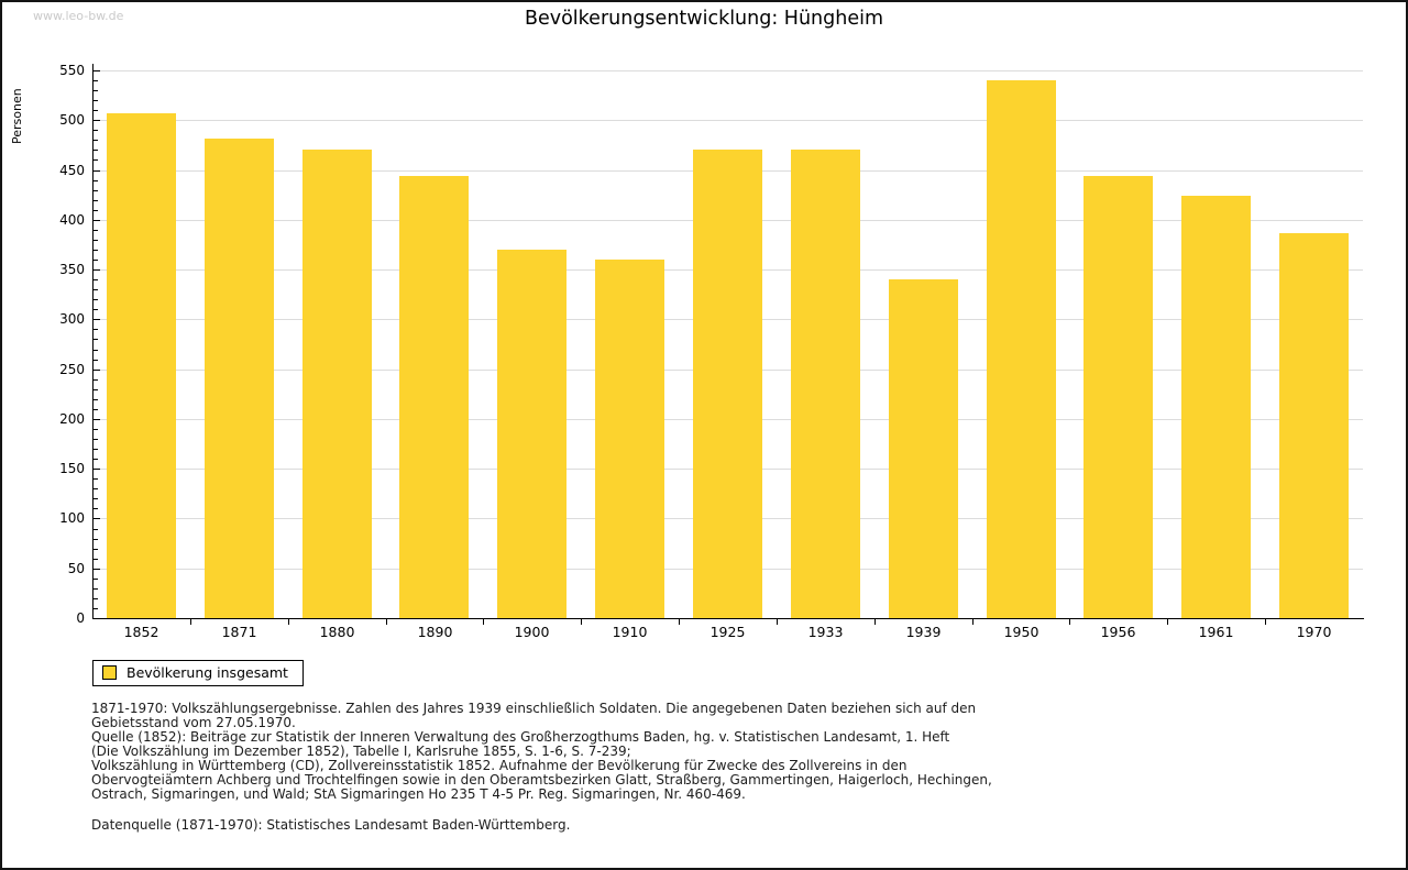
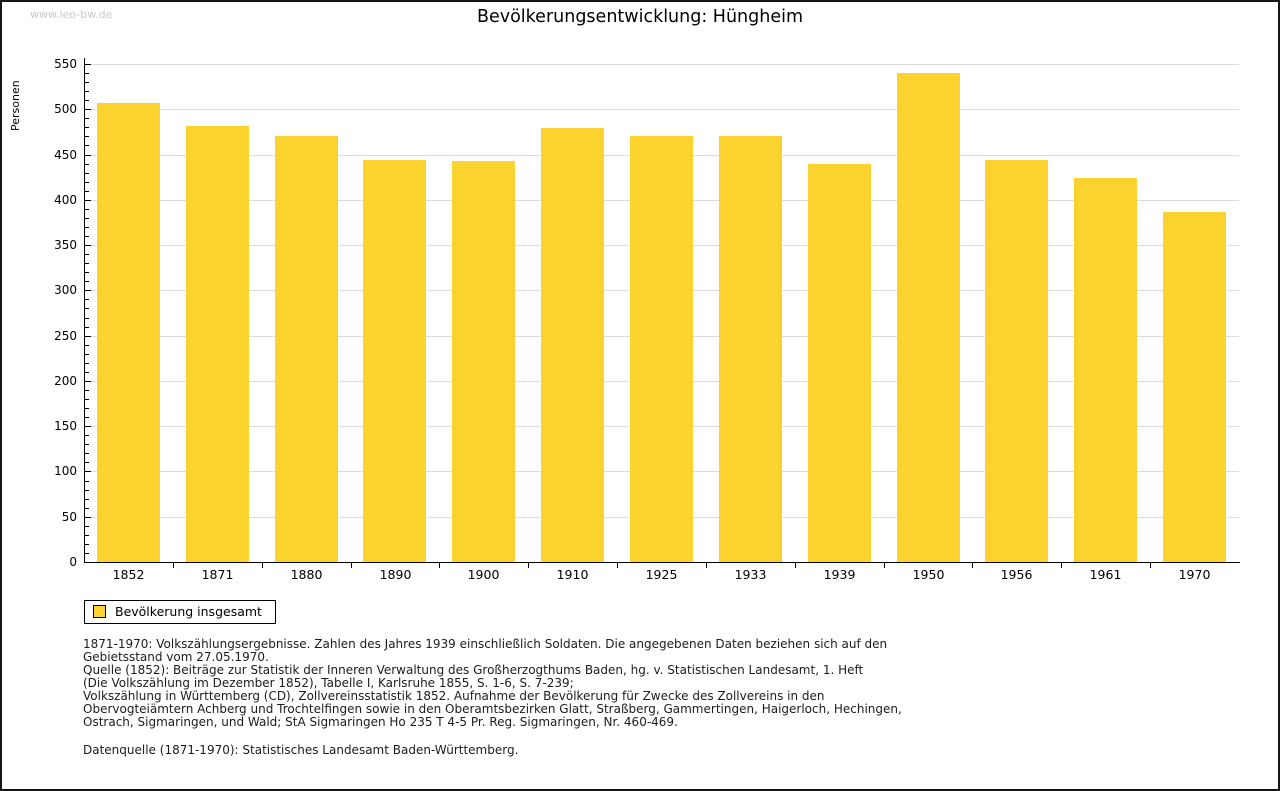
1900: 370 -> 440
1910: 360 -> 480
1939: 340 -> 440
